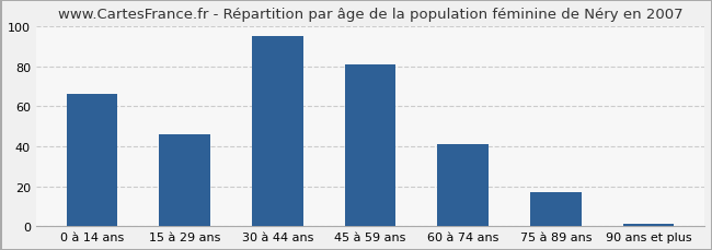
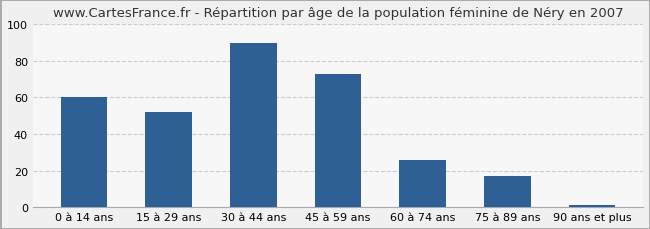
0 à 14 ans: 66 -> 60
15 à 29 ans: 46 -> 52
30 à 44 ans: 95 -> 90
45 à 59 ans: 81 -> 73
60 à 74 ans: 41 -> 26
